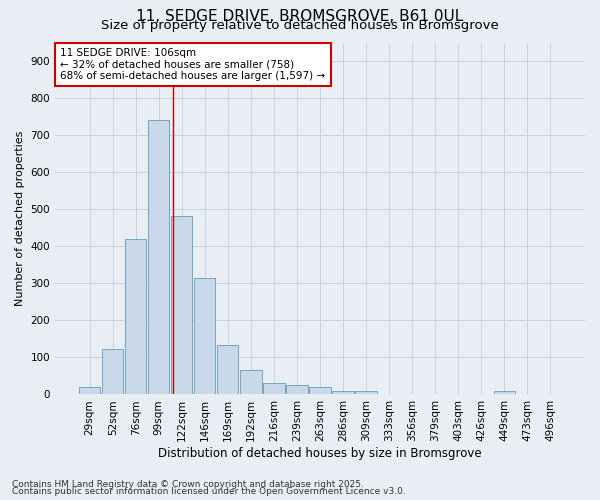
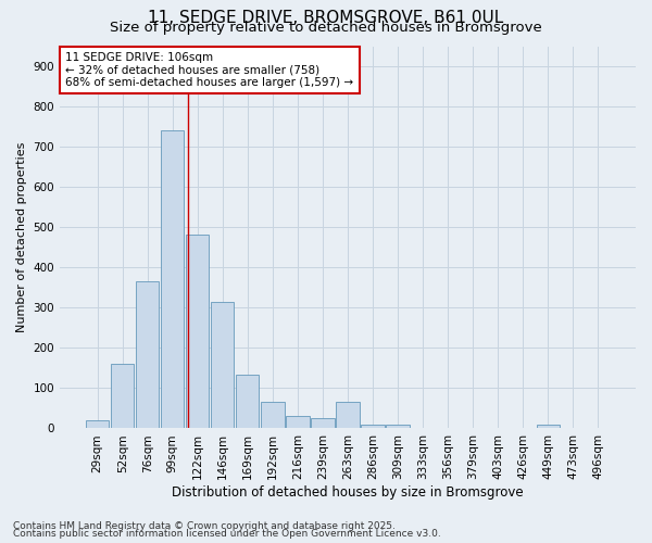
52sqm: 122 -> 160
76sqm: 420 -> 365
263sqm: 20 -> 65
